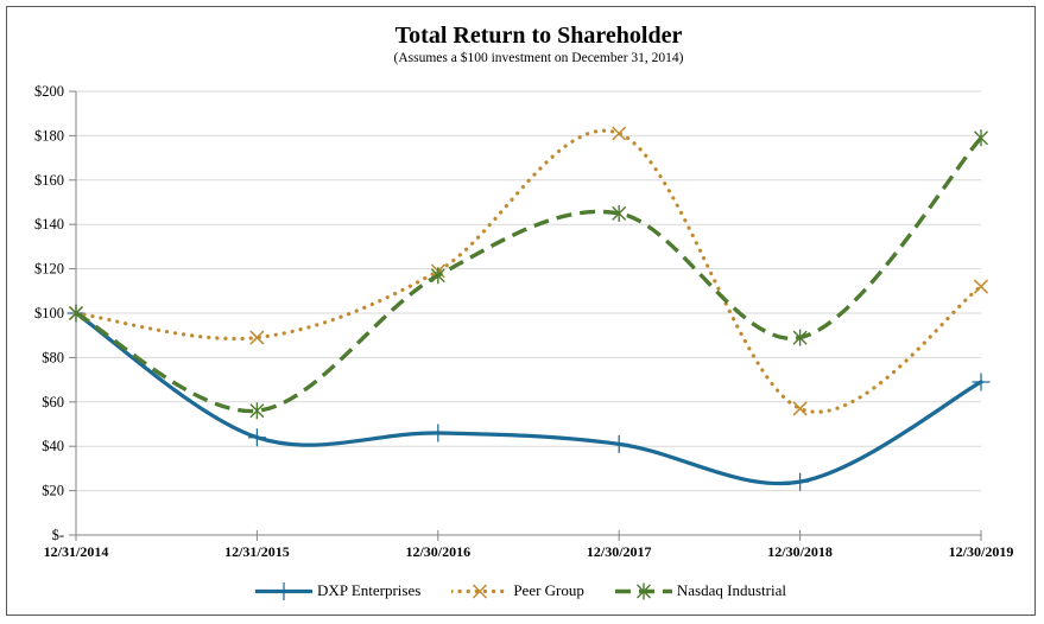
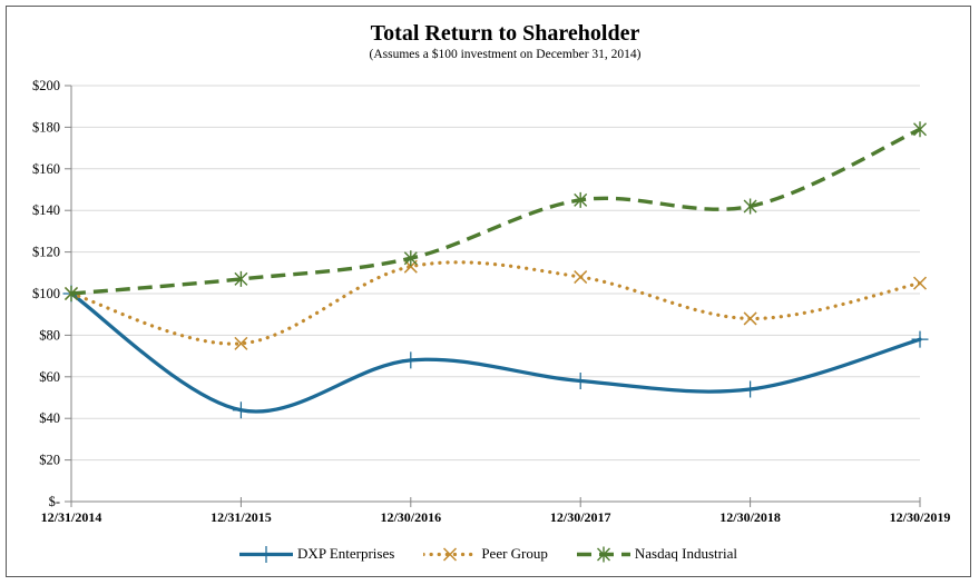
Peer Group/12/31/2015: $89 -> $76
Nasdaq Industrial/12/31/2015: $56 -> $107
DXP Enterprises/12/30/2016: $46 -> $68
Peer Group/12/30/2016: $119 -> $113
DXP Enterprises/12/30/2017: $41 -> $58
Peer Group/12/30/2017: $181 -> $108
DXP Enterprises/12/30/2018: $24 -> $54
Peer Group/12/30/2018: $57 -> $88
Nasdaq Industrial/12/30/2018: $89 -> $142
DXP Enterprises/12/30/2019: $69 -> $78
Peer Group/12/30/2019: $112 -> $105
